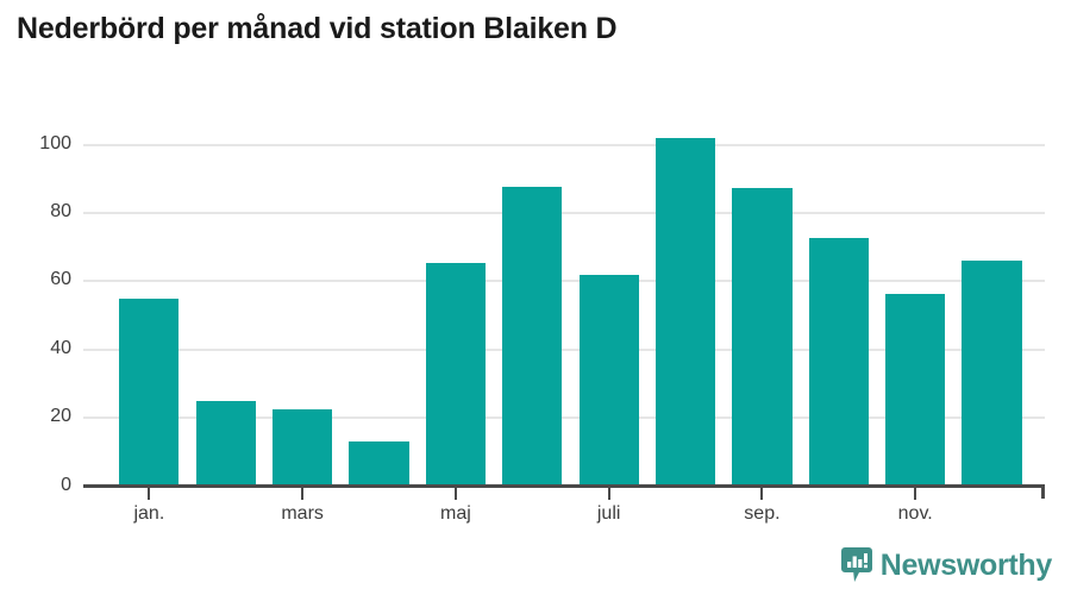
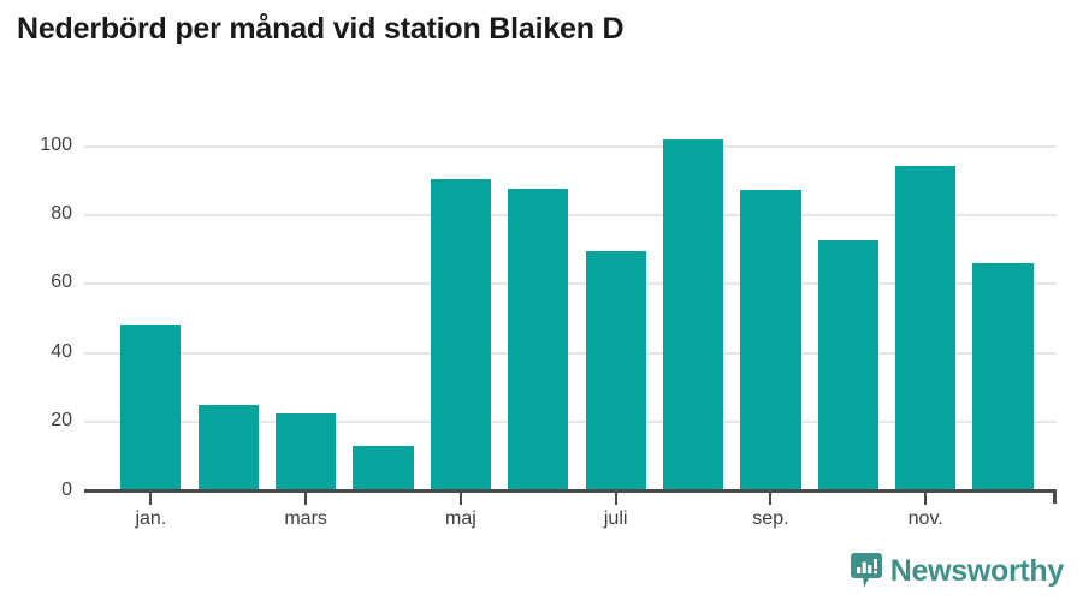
jan.: 54 -> 48
maj: 65 -> 90
juli: 62 -> 69
nov.: 56 -> 94
